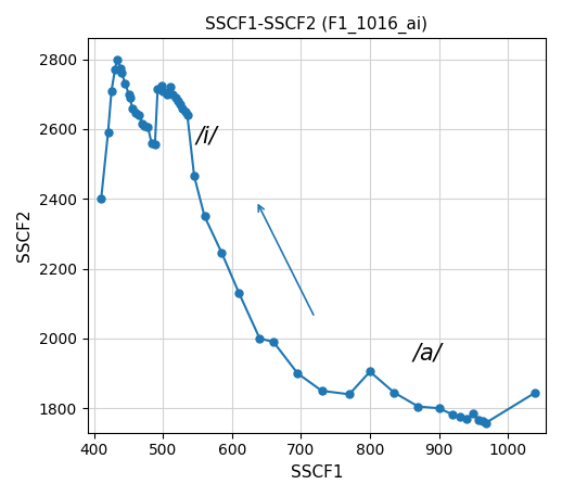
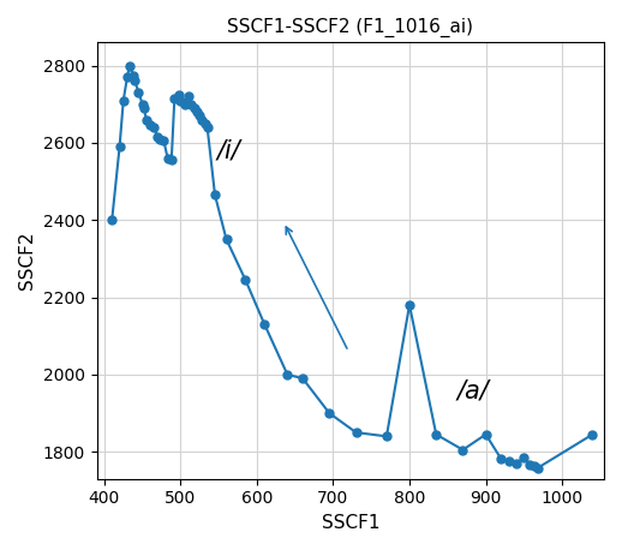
800: 1905 -> 2180
900: 1800 -> 1845
